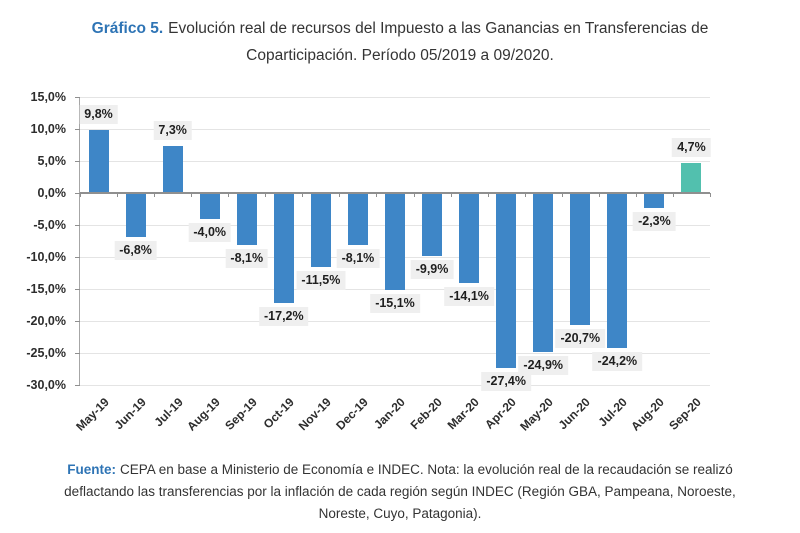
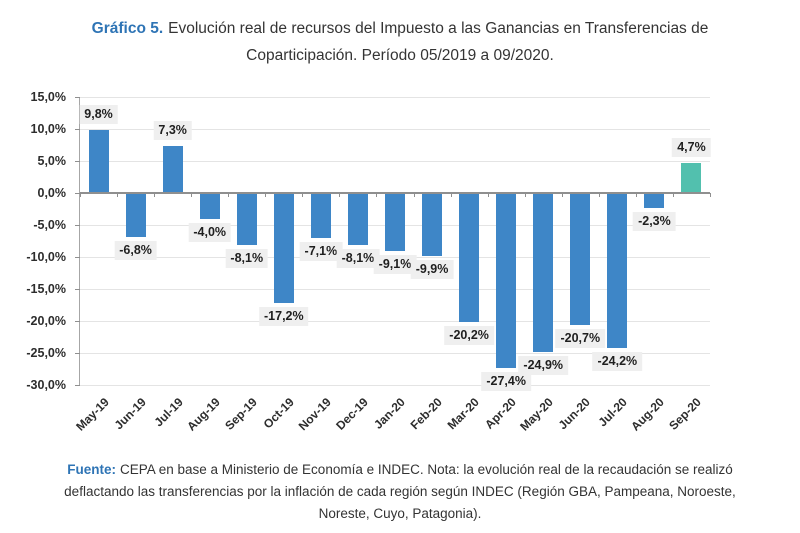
Nov-19: -11,5% -> -7,1%
Jan-20: -15,1% -> -9,1%
Mar-20: -14,1% -> -20,2%
